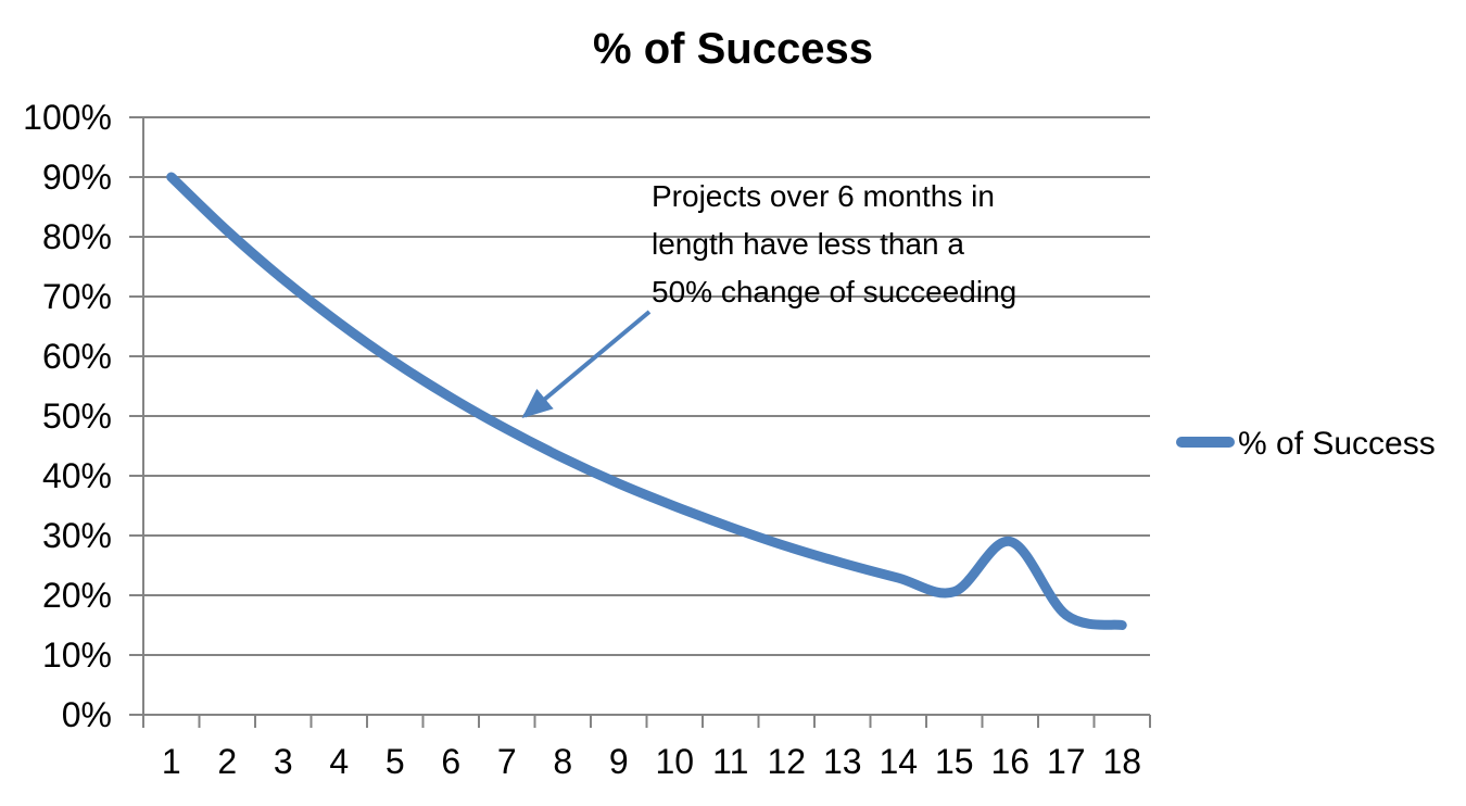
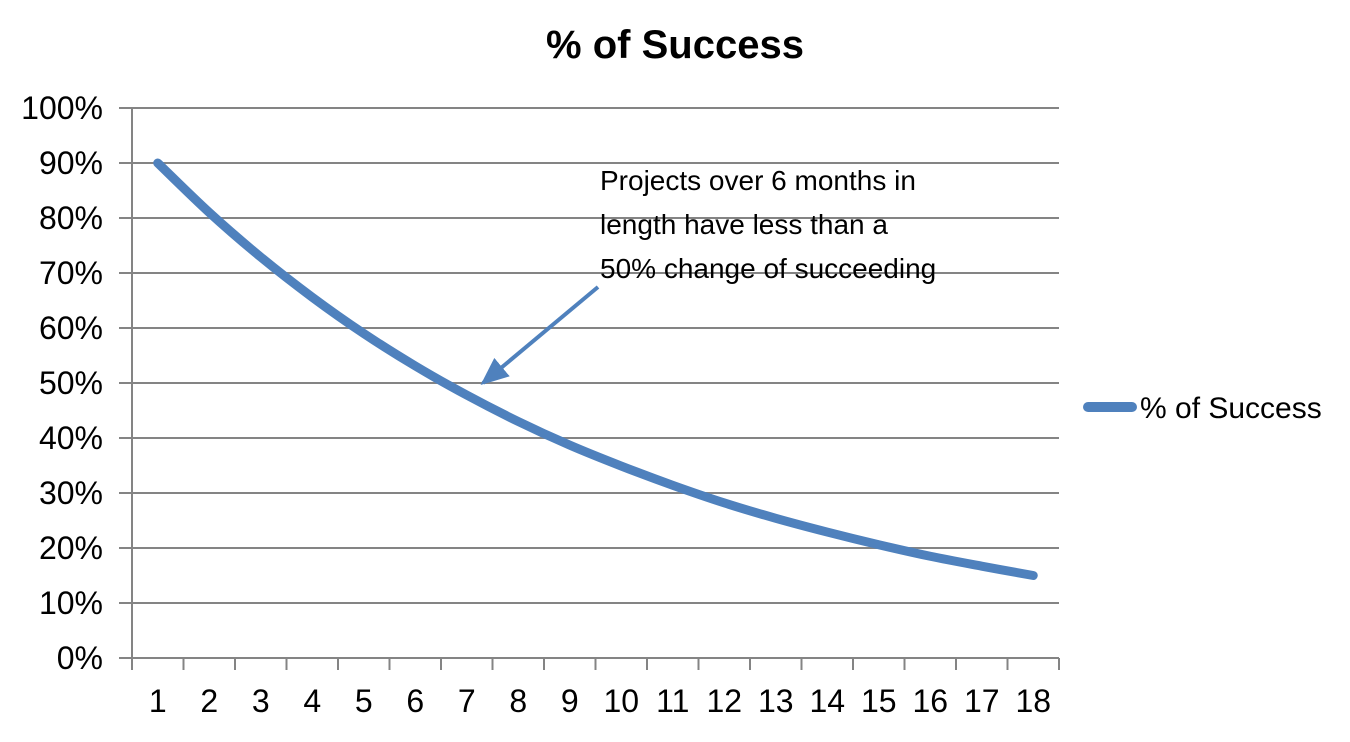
16: 29% -> 18%
